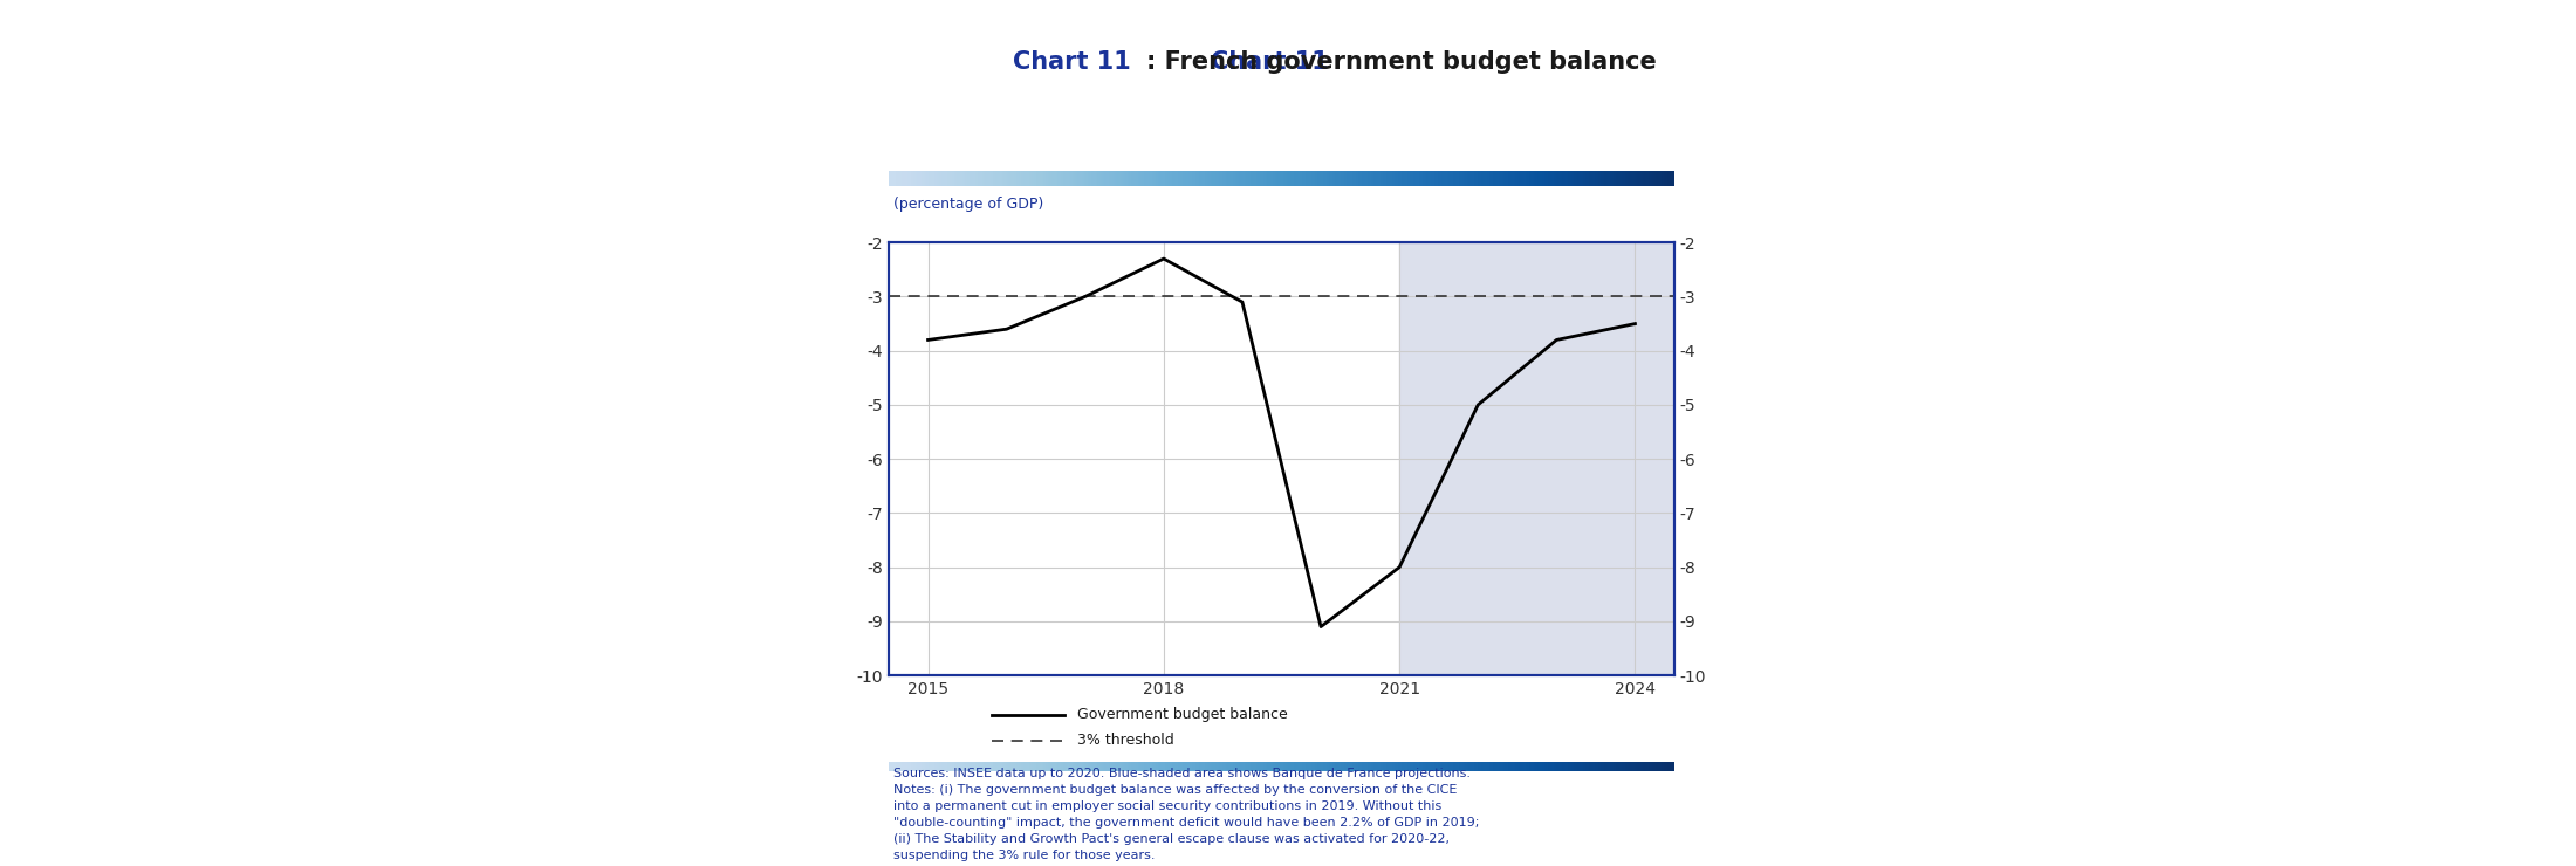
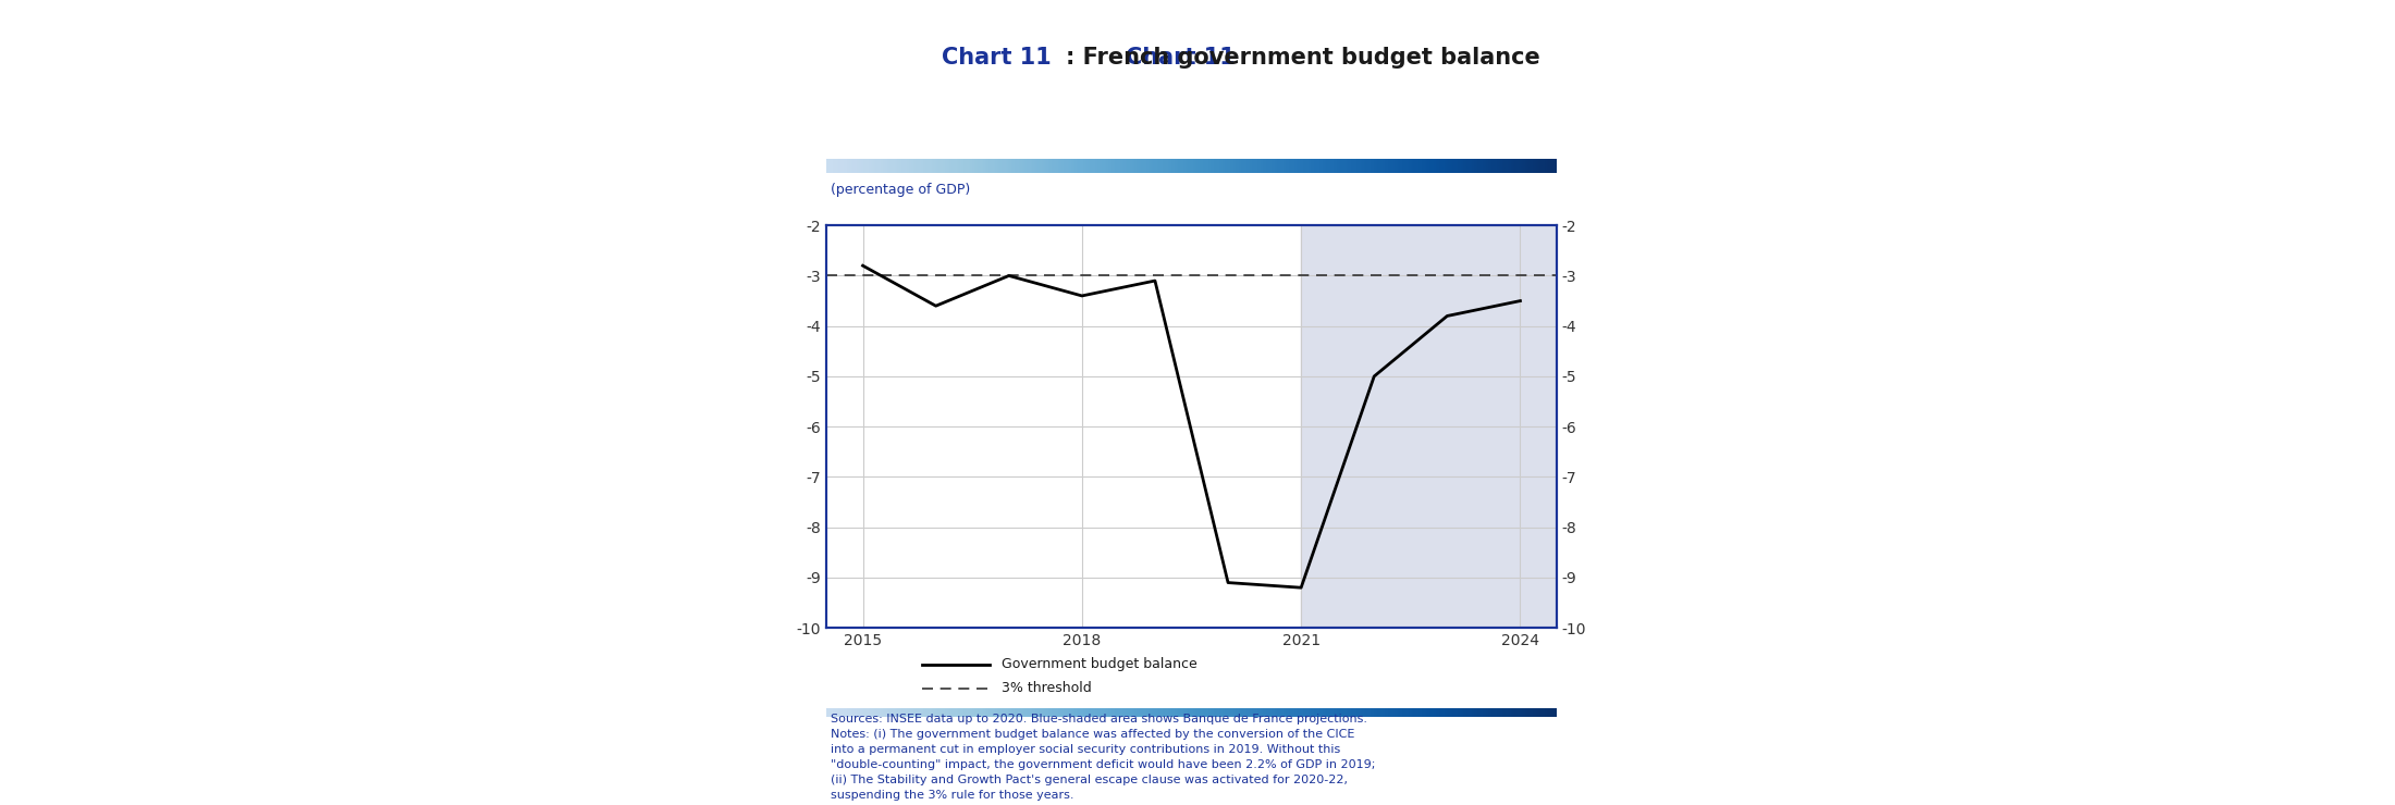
2015: -3.8 -> -2.8
2018: -2.3 -> -3.4
2021: -8.0 -> -9.2
